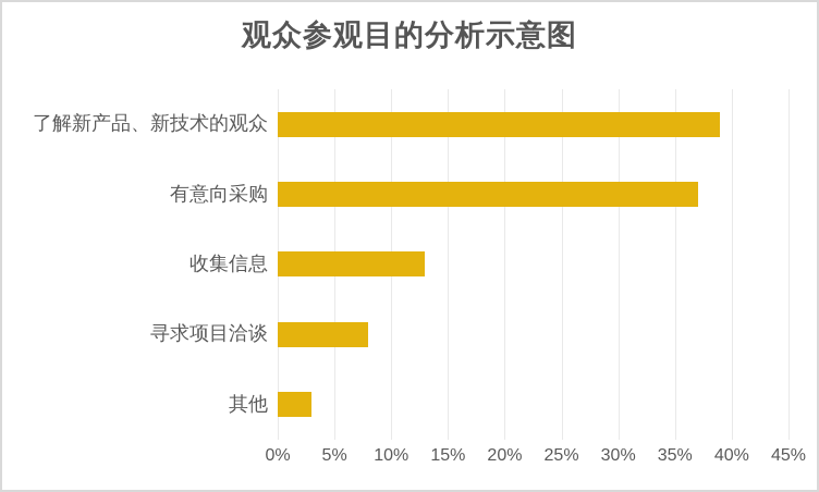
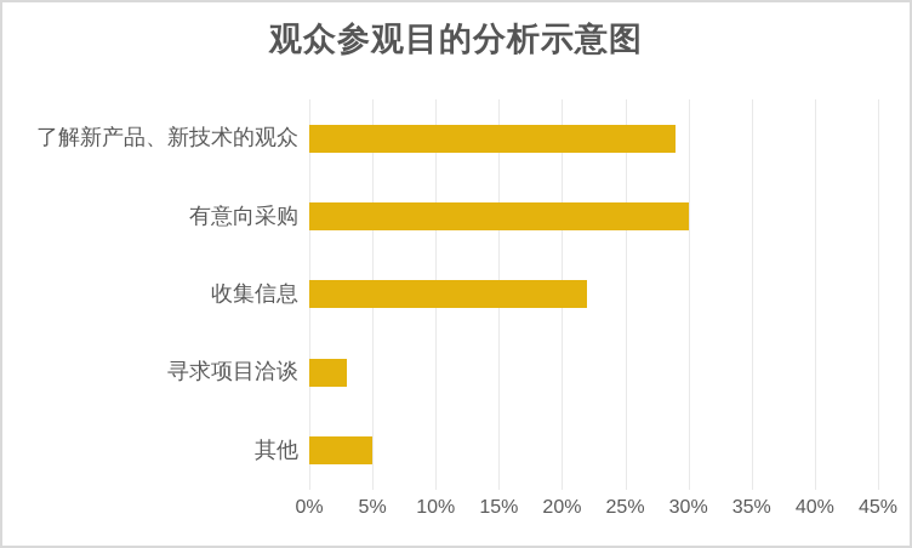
了解新产品、新技术的观众: 39% -> 29%
有意向采购: 37% -> 30%
收集信息: 13% -> 22%
寻求项目洽谈: 8% -> 3%
其他: 3% -> 5%
